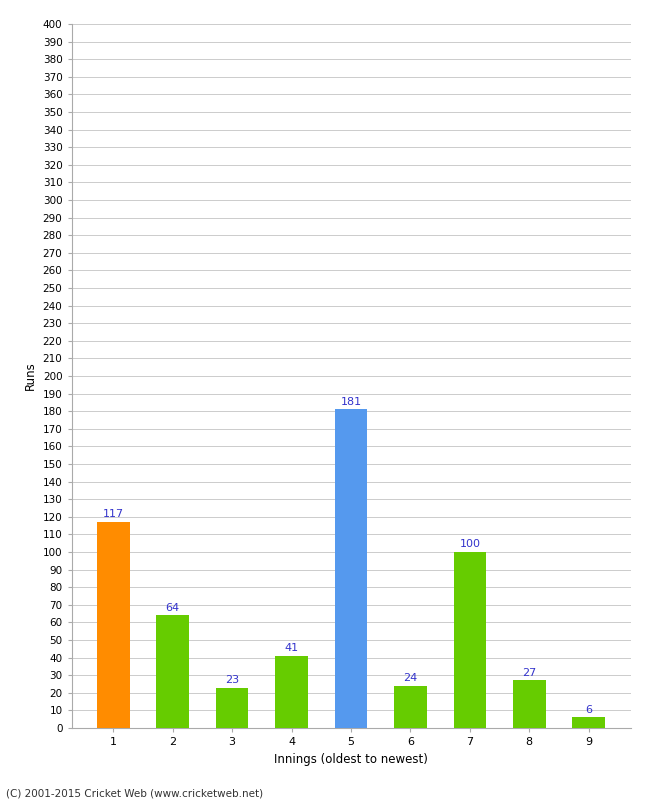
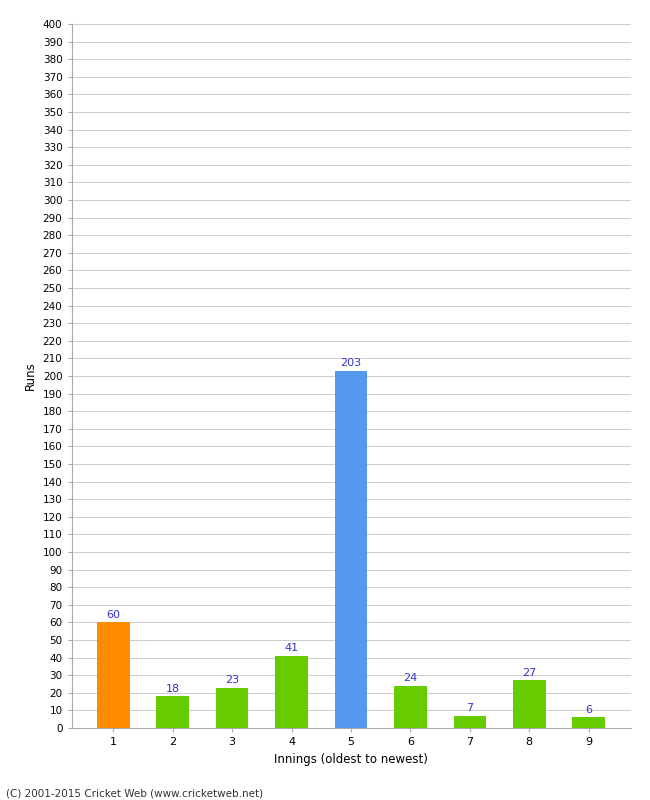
1: 117 -> 60
2: 64 -> 18
5: 181 -> 203
7: 100 -> 7
